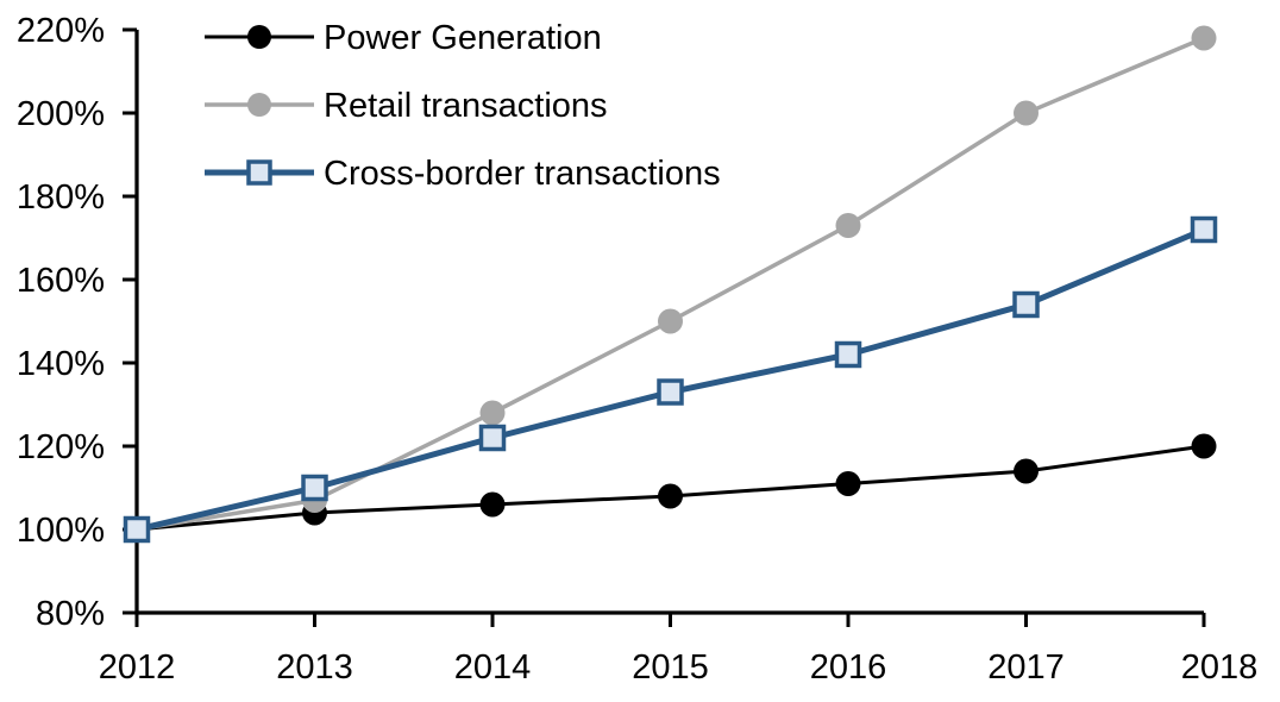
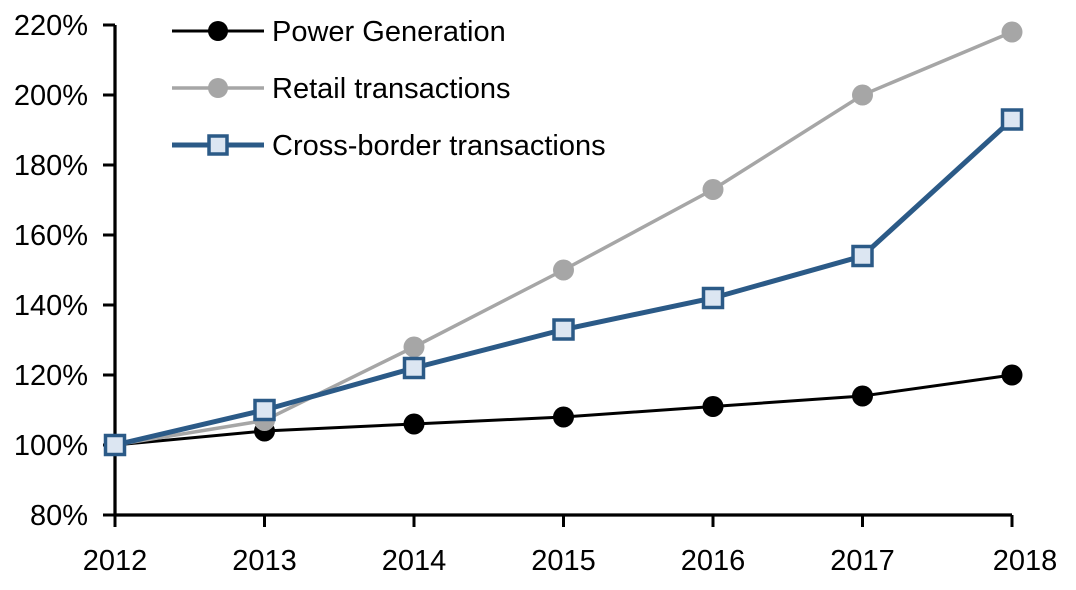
Cross-border transactions/2018: 172% -> 193%
